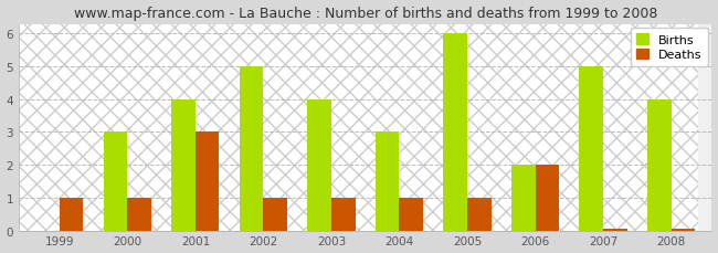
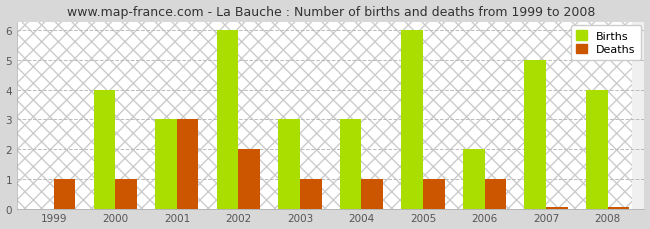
Births/2000: 3 -> 4
Births/2001: 4 -> 3
Births/2002: 5 -> 6
Deaths/2002: 1.00 -> 2.00
Births/2003: 4 -> 3
Deaths/2006: 2.00 -> 1.00
